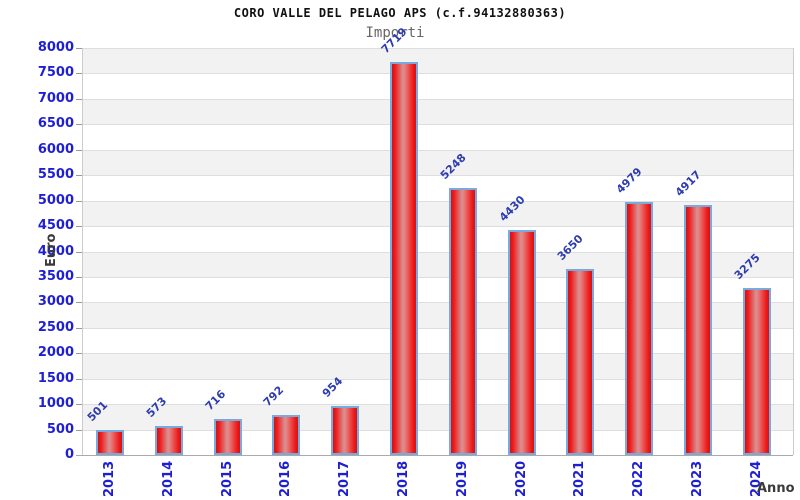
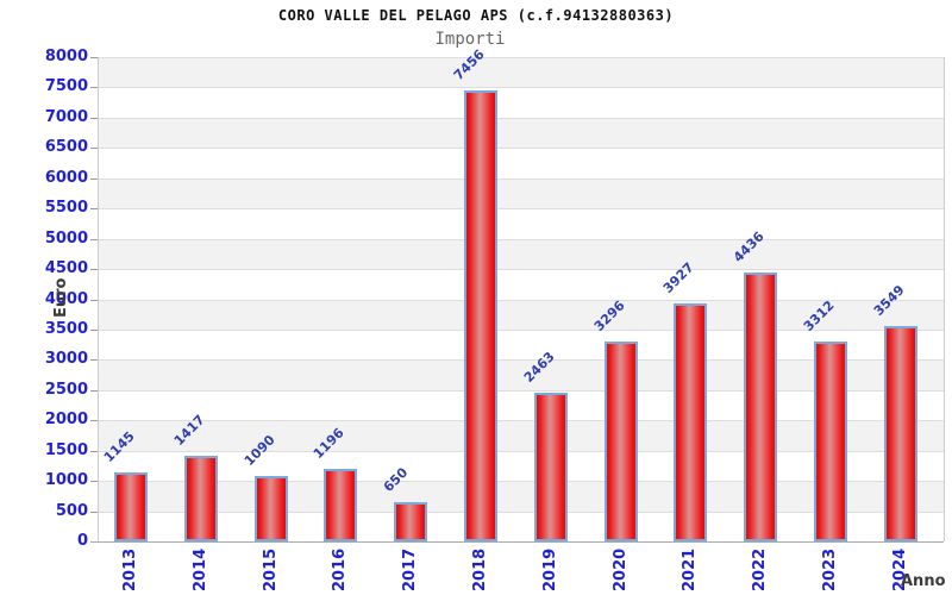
2013: 501 -> 1145
2014: 573 -> 1417
2015: 716 -> 1090
2016: 792 -> 1196
2017: 954 -> 650
2018: 7719 -> 7456
2019: 5248 -> 2463
2020: 4430 -> 3296
2021: 3650 -> 3927
2022: 4979 -> 4436
2023: 4917 -> 3312
2024: 3275 -> 3549
